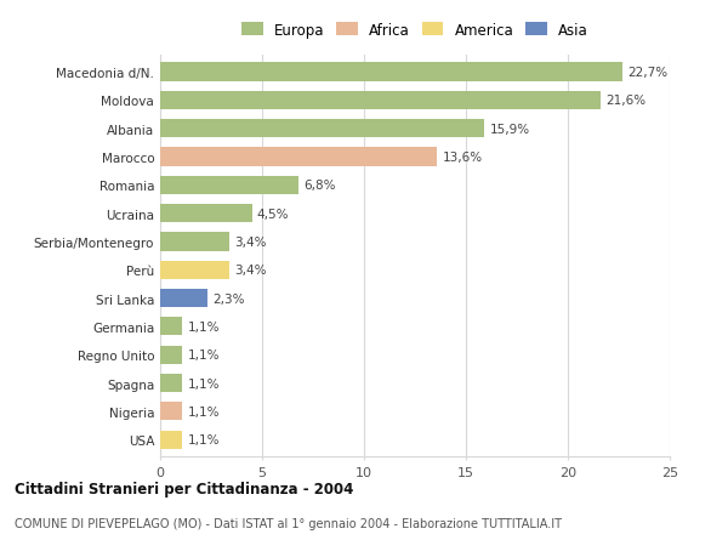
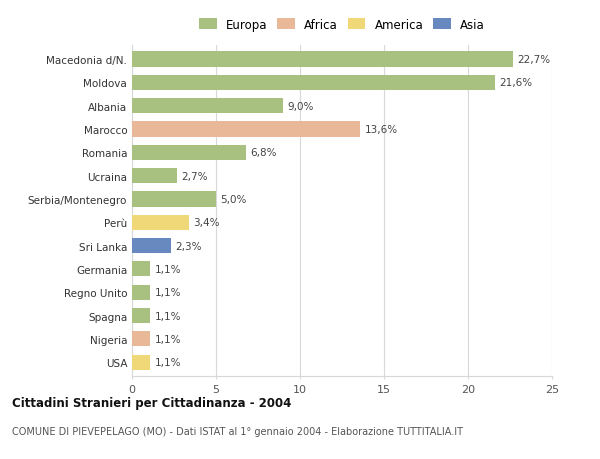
Albania: 15,9% -> 9,0%
Ucraina: 4,5% -> 2,7%
Serbia/Montenegro: 3,4% -> 5,0%
